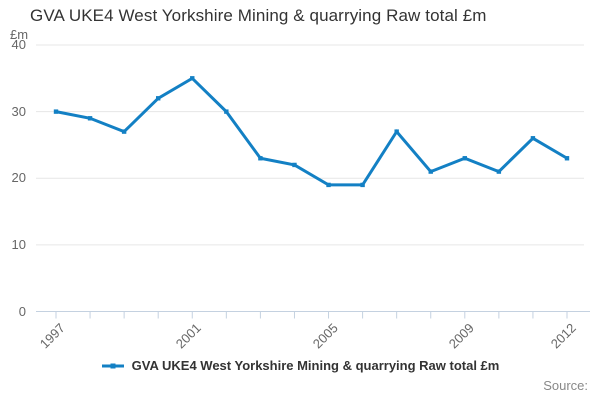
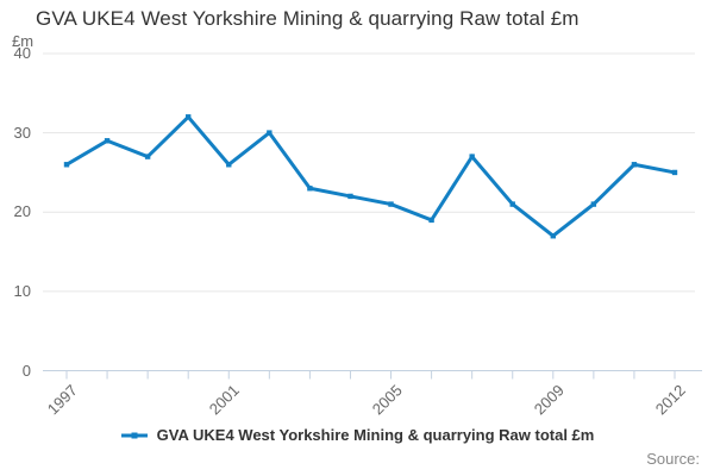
1997: 30 -> 26
2001: 35 -> 26
2005: 19 -> 21
2009: 23 -> 17
2012: 23 -> 25
